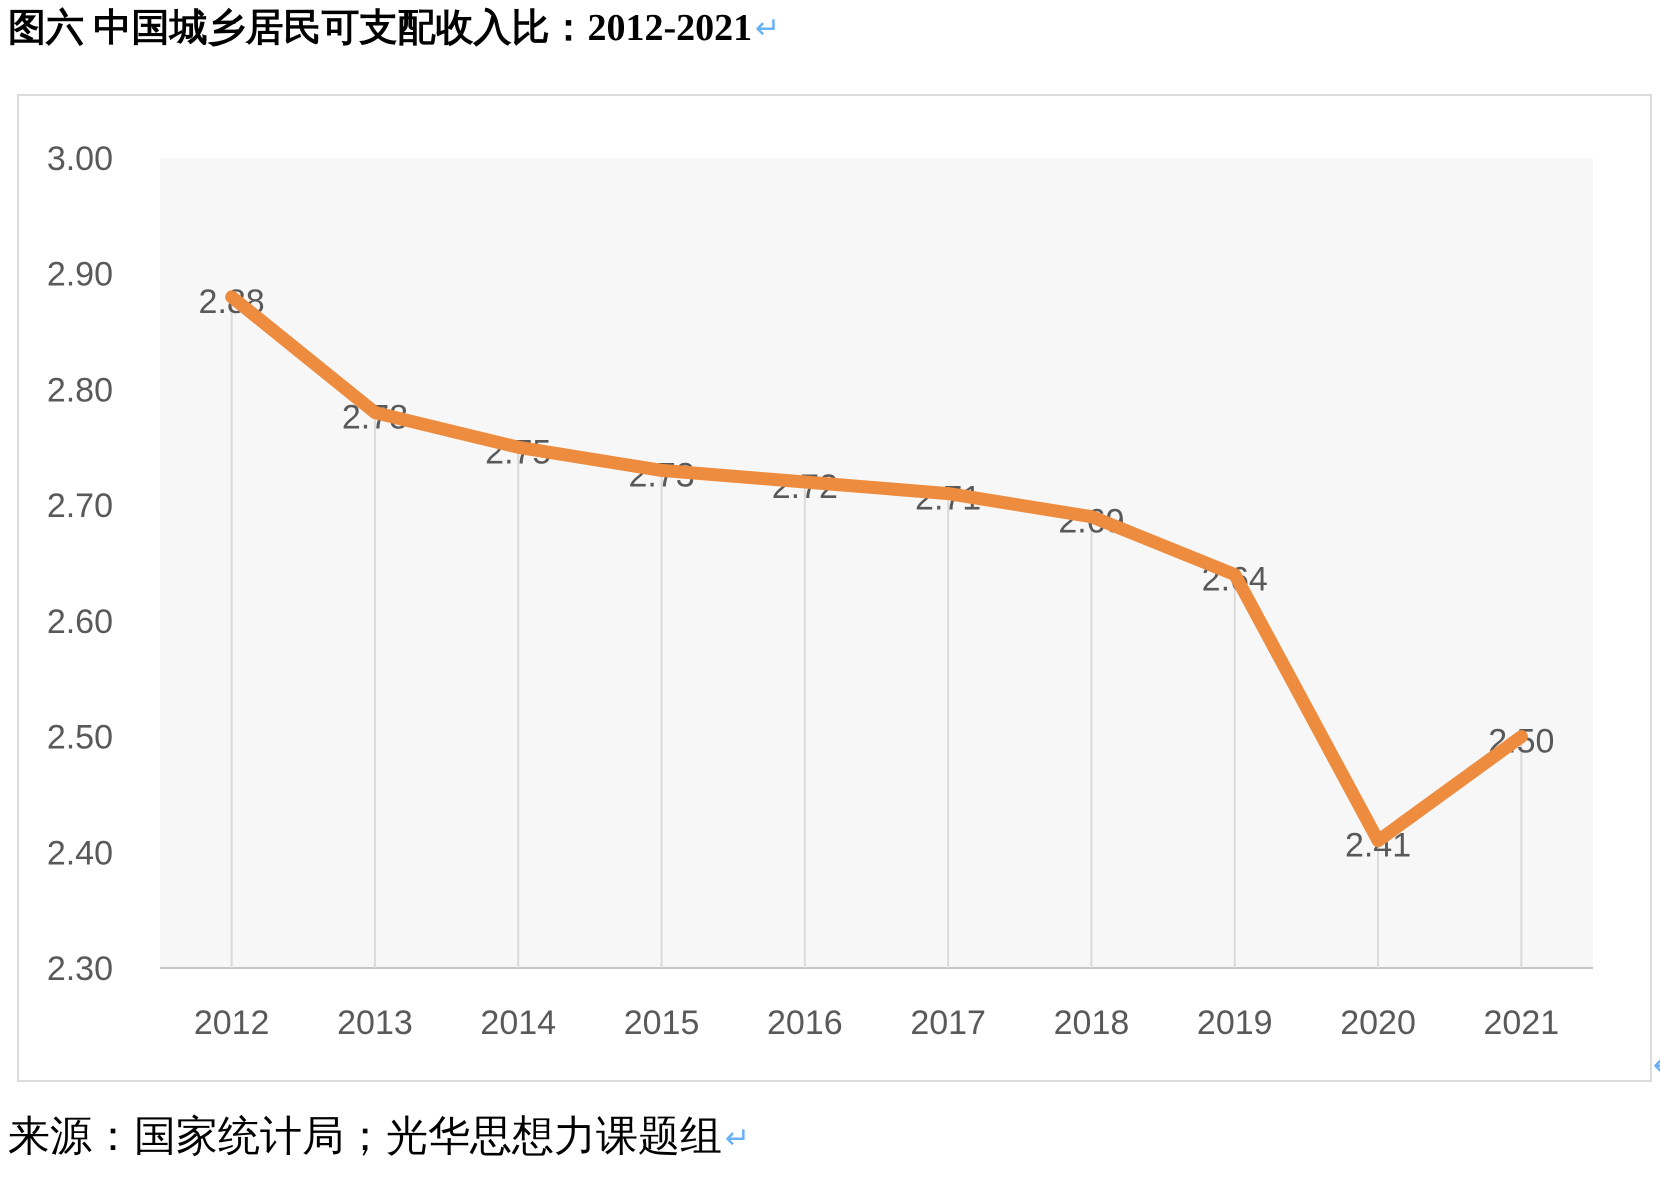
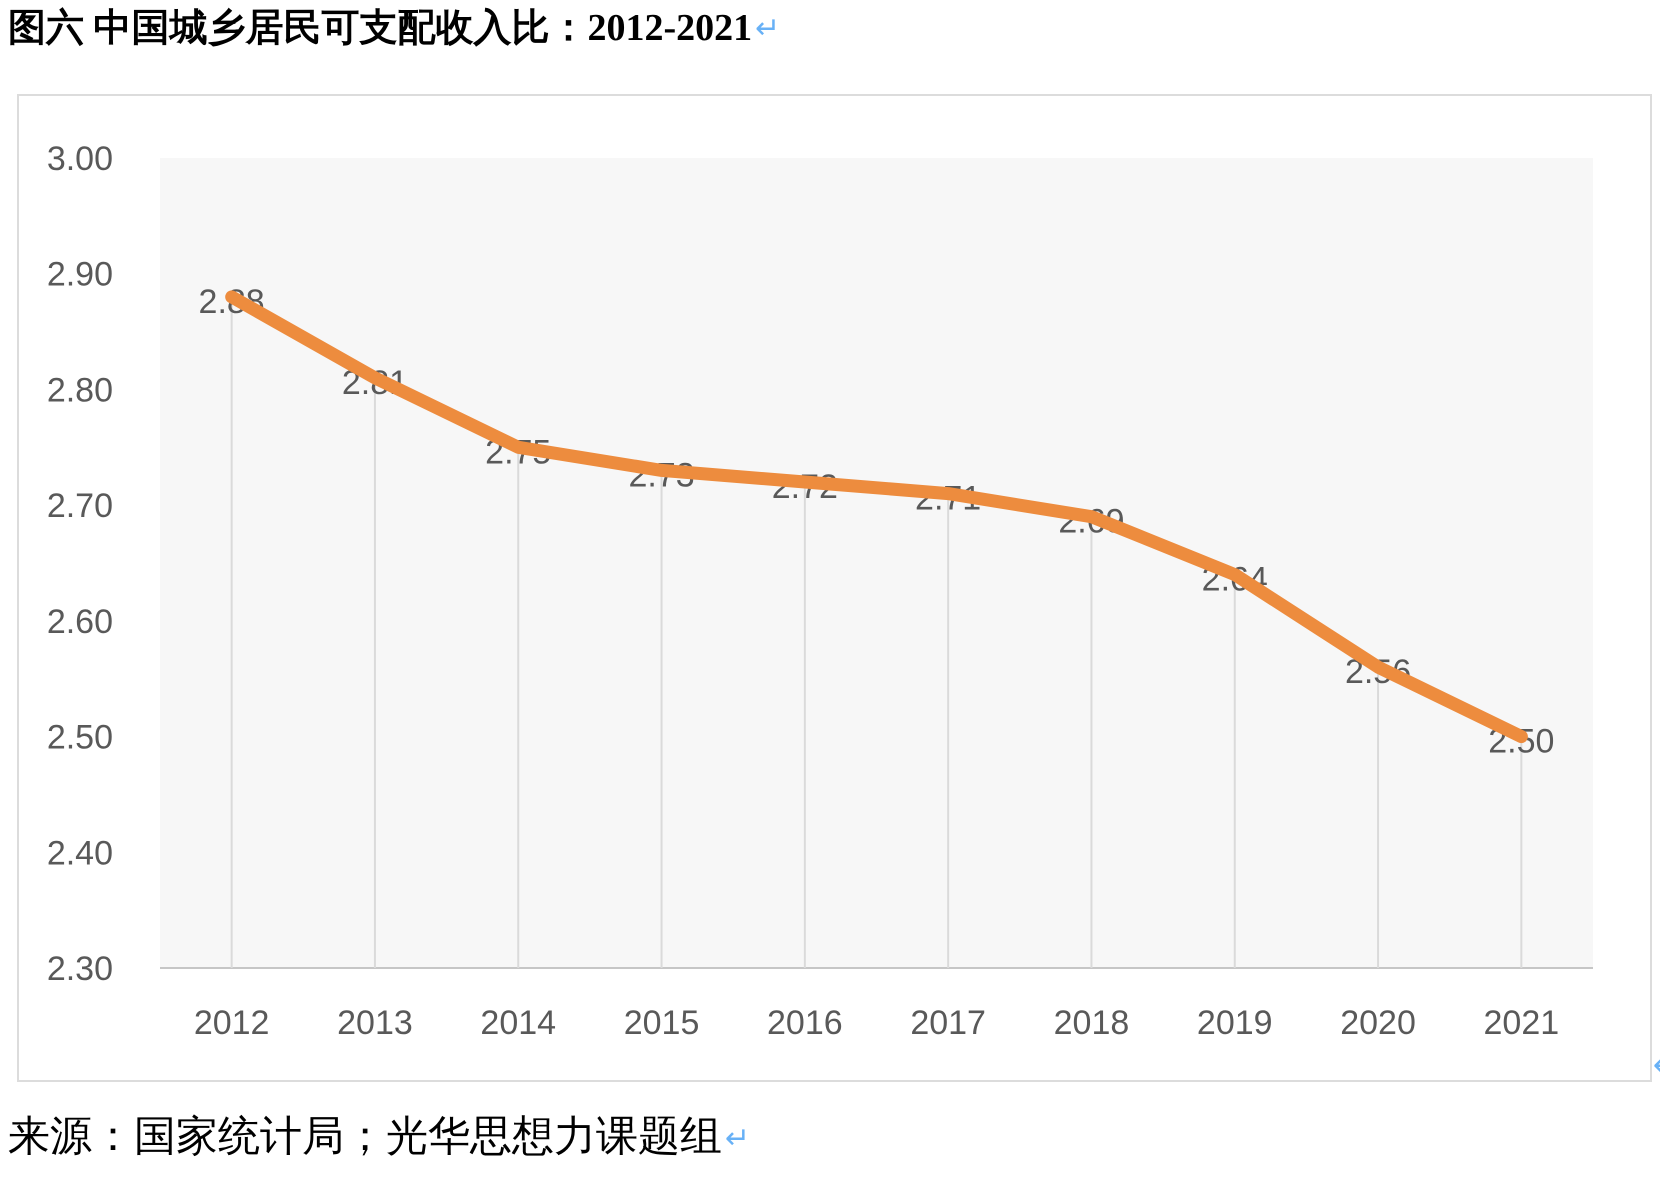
2013: 2.78 -> 2.81
2020: 2.41 -> 2.56
